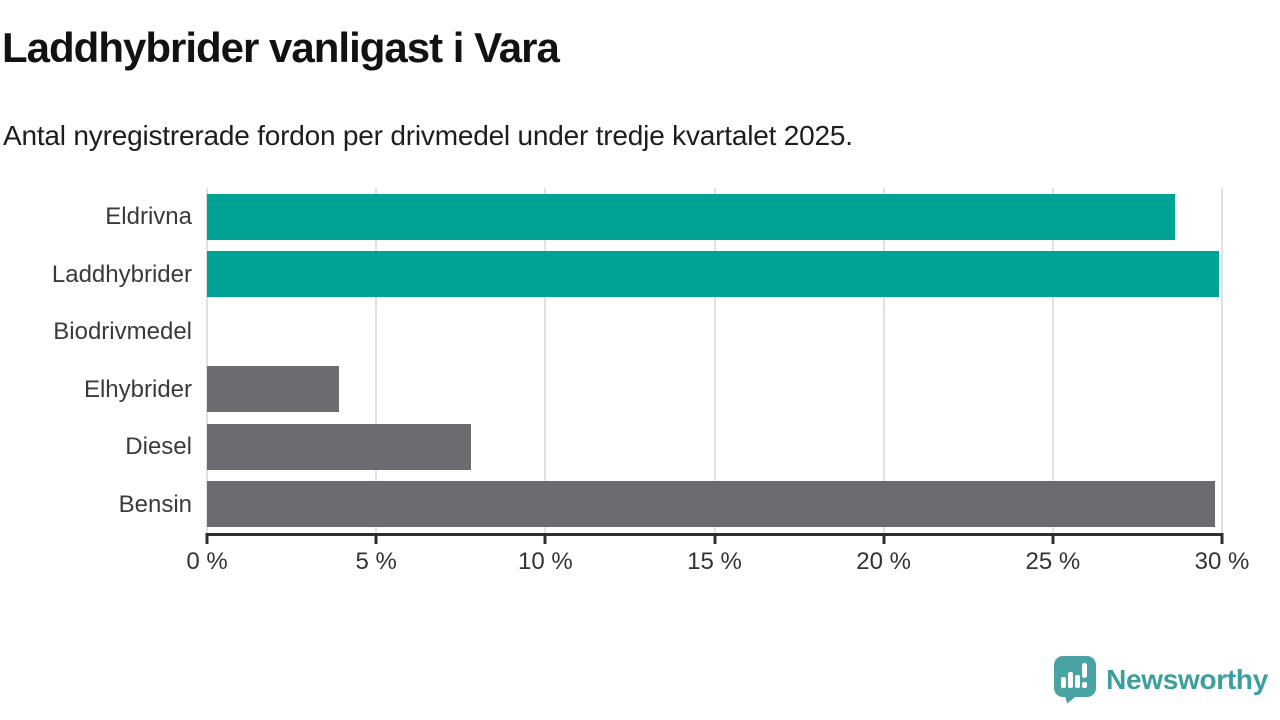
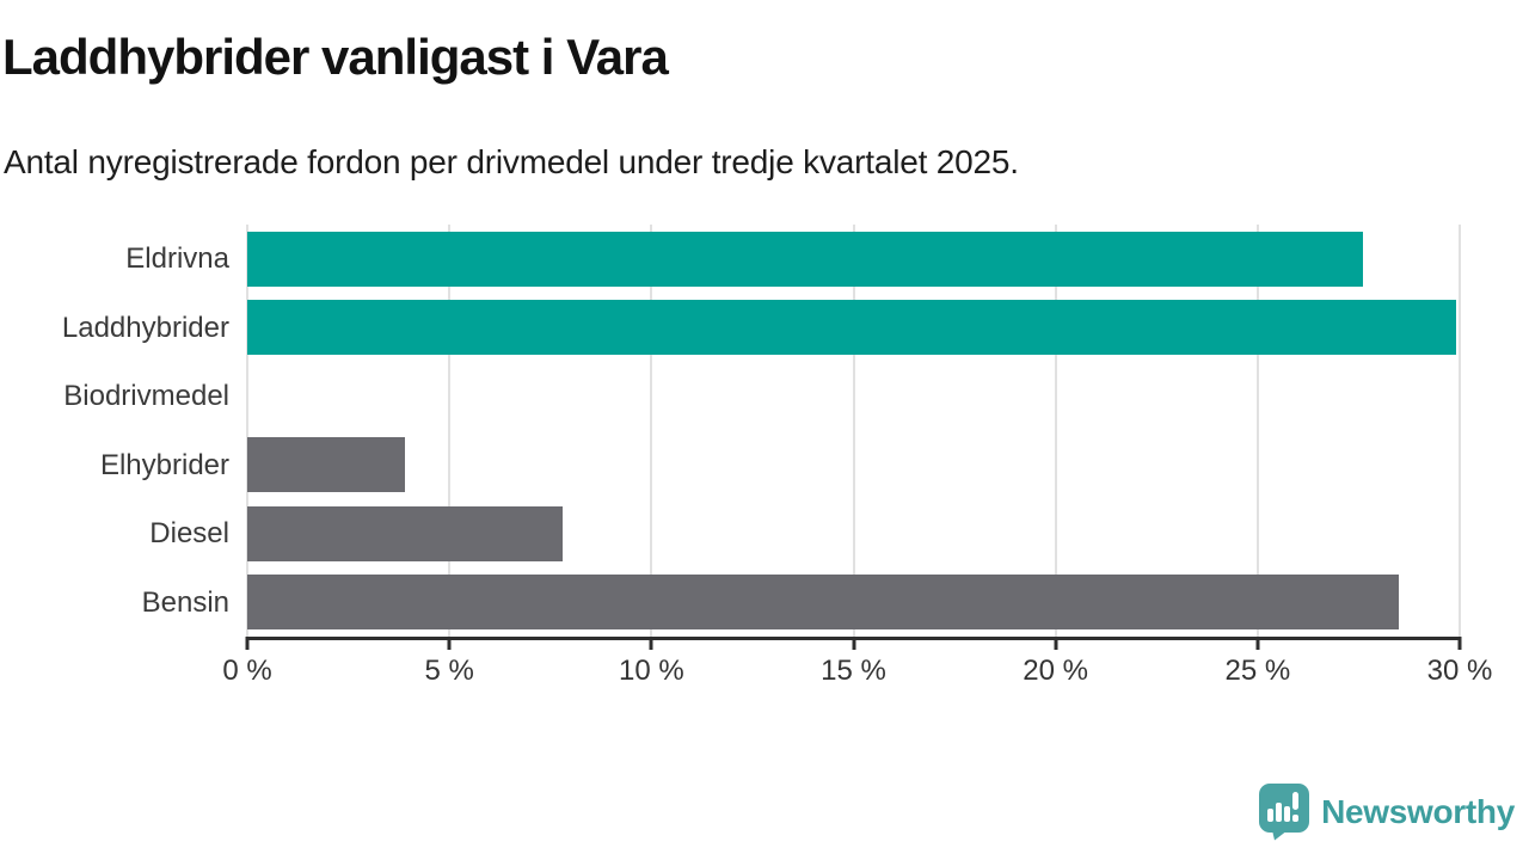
Eldrivna: 28.6% -> 27.6%
Bensin: 29.8% -> 28.5%
